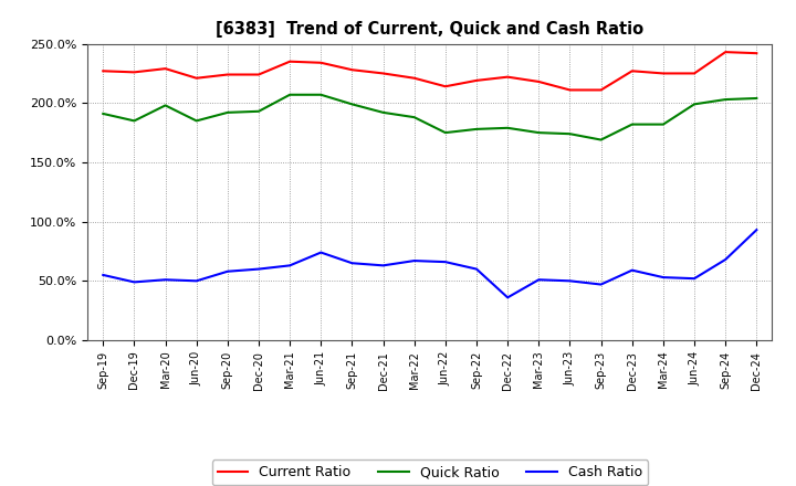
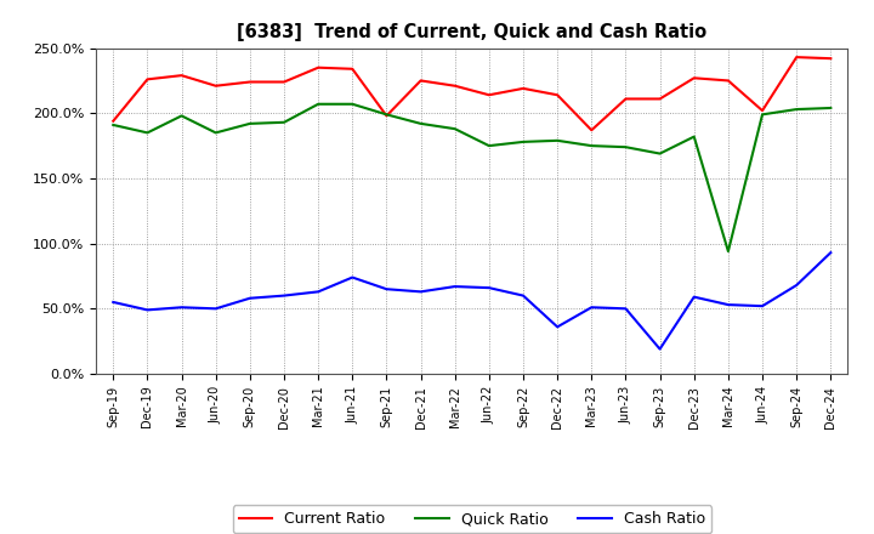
Current Ratio/Sep-19: 227% -> 194%
Current Ratio/Sep-21: 228% -> 198%
Current Ratio/Dec-22: 222% -> 214%
Current Ratio/Mar-23: 218% -> 187%
Cash Ratio/Sep-23: 47% -> 19%
Quick Ratio/Mar-24: 182% -> 94%
Current Ratio/Jun-24: 225% -> 202%
